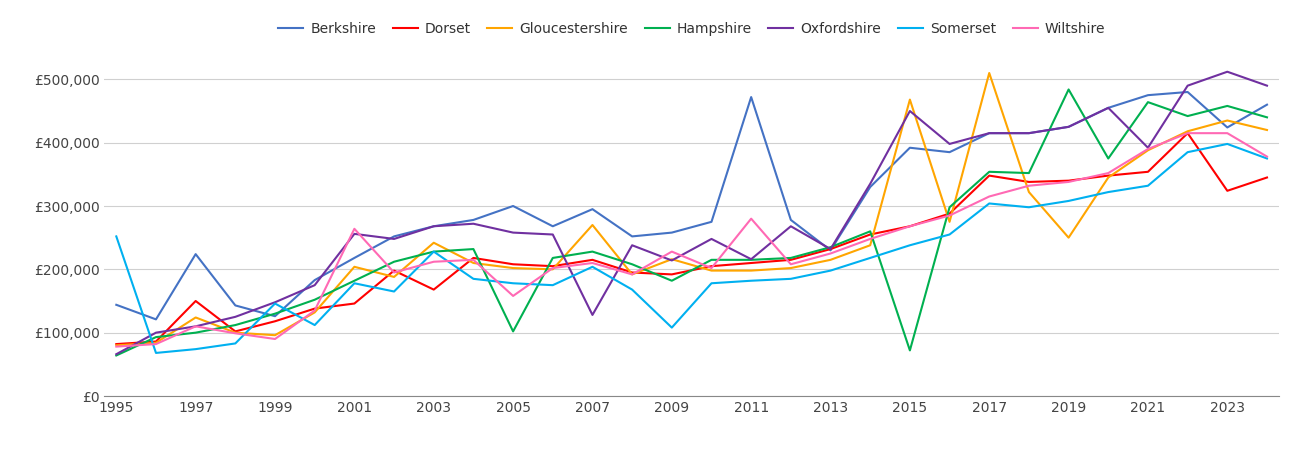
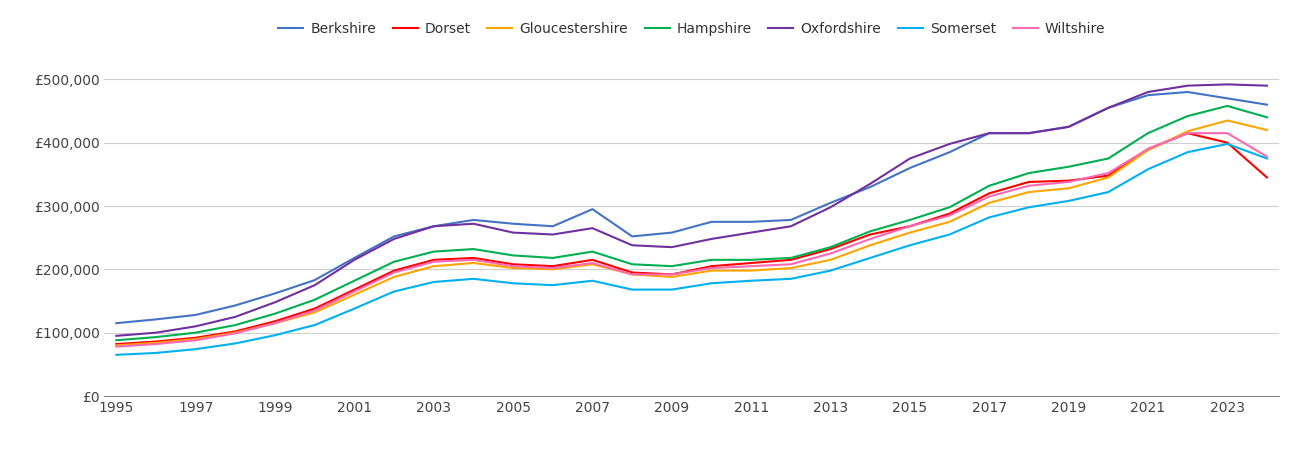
Berkshire/1995: £144,000 -> £115,000
Hampshire/1995: £64,000 -> £88,000
Oxfordshire/1995: £66,000 -> £95,000
Somerset/1995: £252,000 -> £65,000
Berkshire/1997: £224,000 -> £128,000
Dorset/1997: £150,000 -> £92,000
Gloucestershire/1997: £124,000 -> £90,000
Wiltshire/1997: £110,000 -> £88,000
Berkshire/1999: £126,000 -> £162,000
Gloucestershire/1999: £96,000 -> £115,000
Somerset/1999: £146,000 -> £96,000
Wiltshire/1999: £90,000 -> £115,000
Dorset/2001: £146,000 -> £168,000
Gloucestershire/2001: £204,000 -> £160,000
Oxfordshire/2001: £256,000 -> £215,000
Somerset/2001: £178,000 -> £138,000
Wiltshire/2001: £264,000 -> £165,000
Dorset/2003: £168,000 -> £215,000
Gloucestershire/2003: £242,000 -> £205,000
Somerset/2003: £228,000 -> £180,000
Berkshire/2005: £300,000 -> £272,000
Hampshire/2005: £102,000 -> £222,000
Wiltshire/2005: £158,000 -> £205,000
Gloucestershire/2007: £270,000 -> £208,000
Oxfordshire/2007: £128,000 -> £265,000
Somerset/2007: £204,000 -> £182,000
Gloucestershire/2009: £216,000 -> £188,000
Hampshire/2009: £182,000 -> £205,000
Oxfordshire/2009: £214,000 -> £235,000
Somerset/2009: £108,000 -> £168,000
Wiltshire/2009: £228,000 -> £192,000
Berkshire/2011: £472,000 -> £275,000
Oxfordshire/2011: £216,000 -> £258,000
Wiltshire/2011: £280,000 -> £205,000
Berkshire/2013: £230,000 -> £305,000
Oxfordshire/2013: £232,000 -> £298,000
Berkshire/2015: £392,000 -> £360,000
Gloucestershire/2015: £468,000 -> £258,000
Hampshire/2015: £72,000 -> £278,000
Oxfordshire/2015: £450,000 -> £375,000
Dorset/2017: £348,000 -> £320,000
Gloucestershire/2017: £510,000 -> £305,000
Hampshire/2017: £354,000 -> £332,000
Somerset/2017: £304,000 -> £282,000
Gloucestershire/2019: £250,000 -> £328,000
Hampshire/2019: £484,000 -> £362,000
Dorset/2021: £354,000 -> £390,000
Hampshire/2021: £464,000 -> £415,000
Oxfordshire/2021: £392,000 -> £480,000
Somerset/2021: £332,000 -> £358,000
Berkshire/2023: £424,000 -> £470,000
Dorset/2023: £324,000 -> £400,000
Oxfordshire/2023: £512,000 -> £492,000
